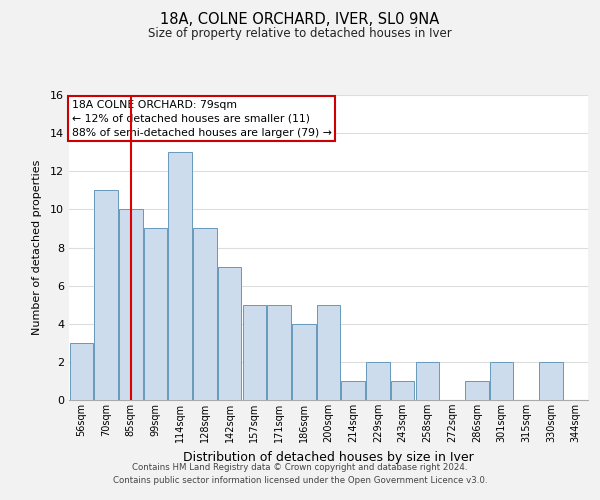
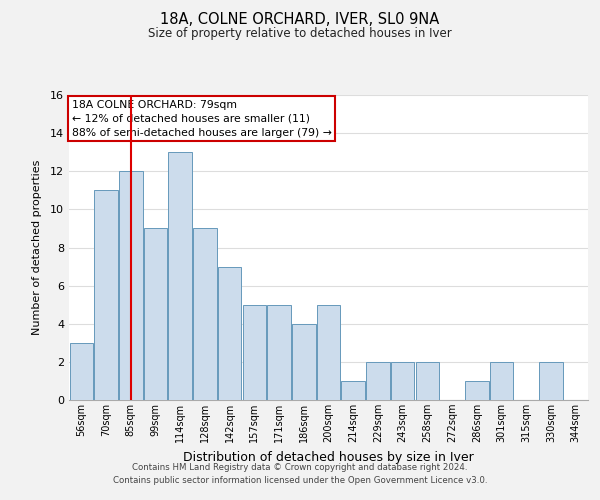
85sqm: 10 -> 12
243sqm: 1 -> 2
